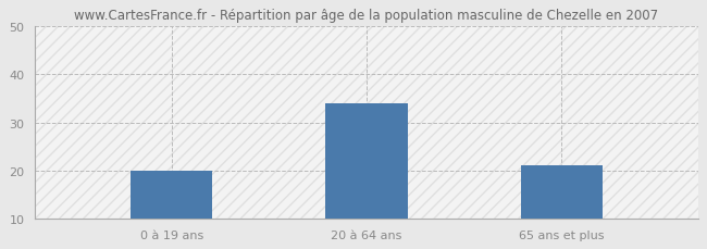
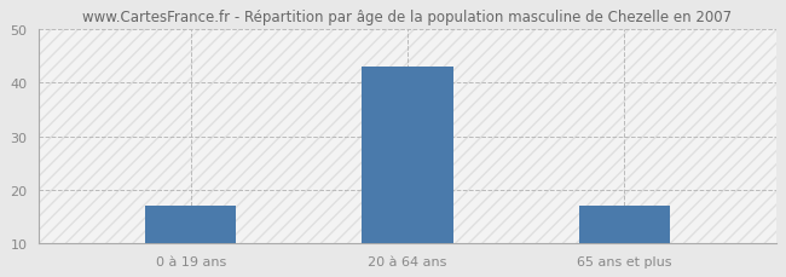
0 à 19 ans: 20 -> 17
20 à 64 ans: 34 -> 43
65 ans et plus: 21 -> 17
